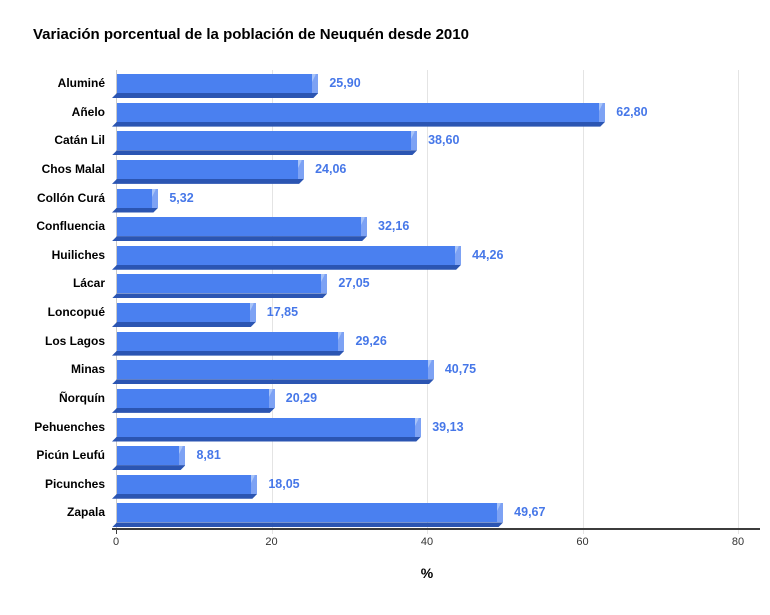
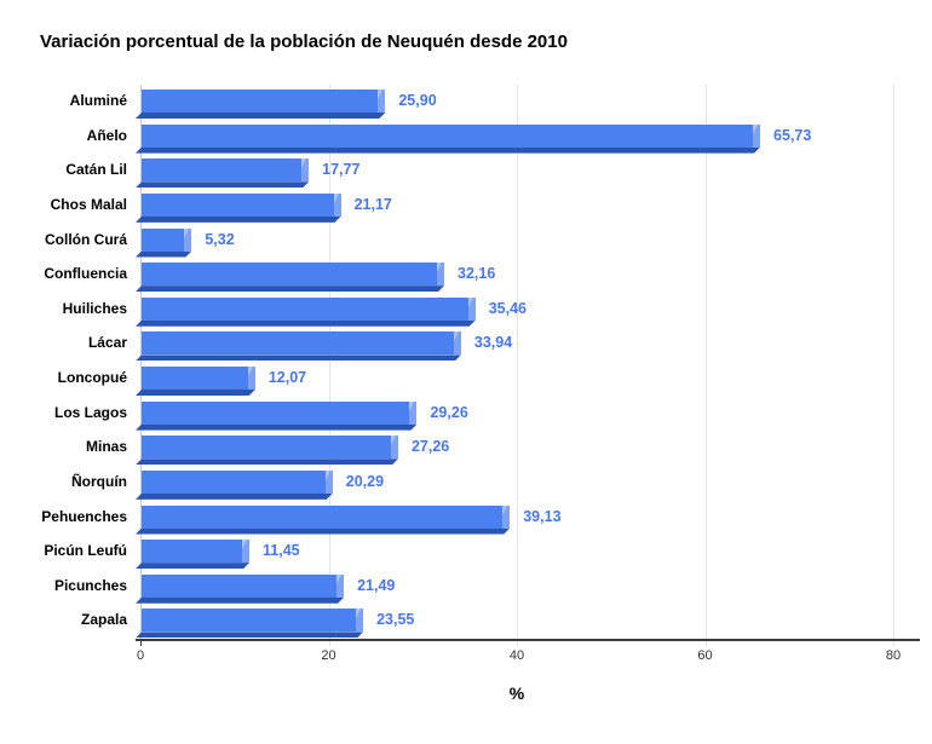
Añelo: 62,80 -> 65,73
Catán Lil: 38,60 -> 17,77
Chos Malal: 24,06 -> 21,17
Huiliches: 44,26 -> 35,46
Lácar: 27,05 -> 33,94
Loncopué: 17,85 -> 12,07
Minas: 40,75 -> 27,26
Picún Leufú: 8,81 -> 11,45
Picunches: 18,05 -> 21,49
Zapala: 49,67 -> 23,55
